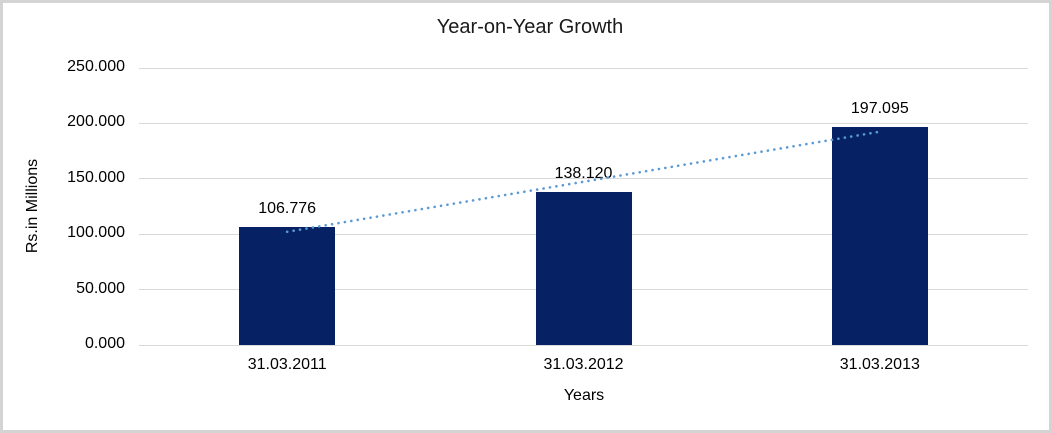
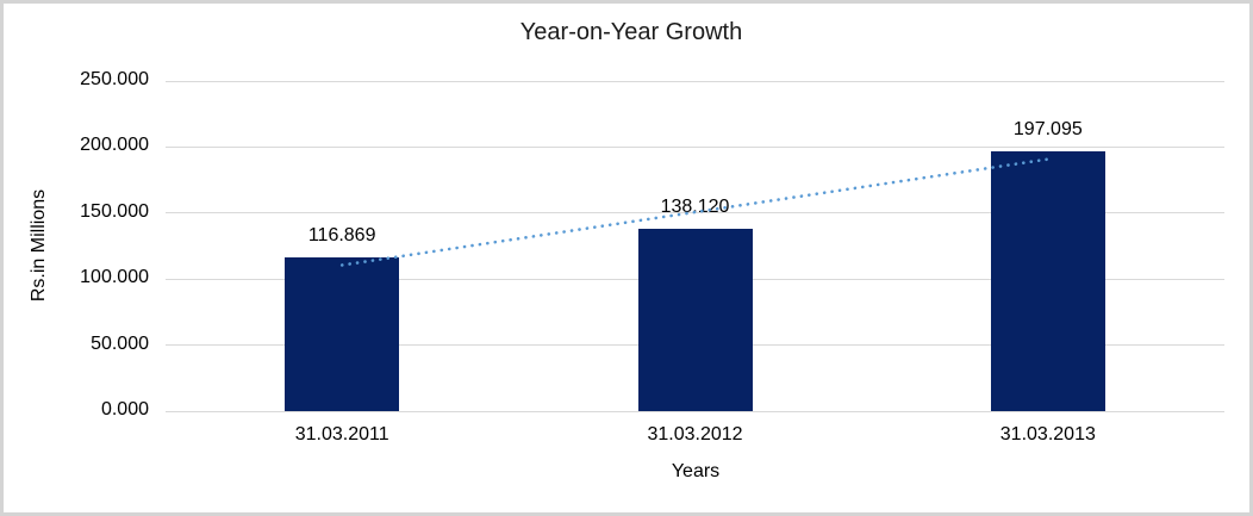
31.03.2011: 106.776 -> 116.869
